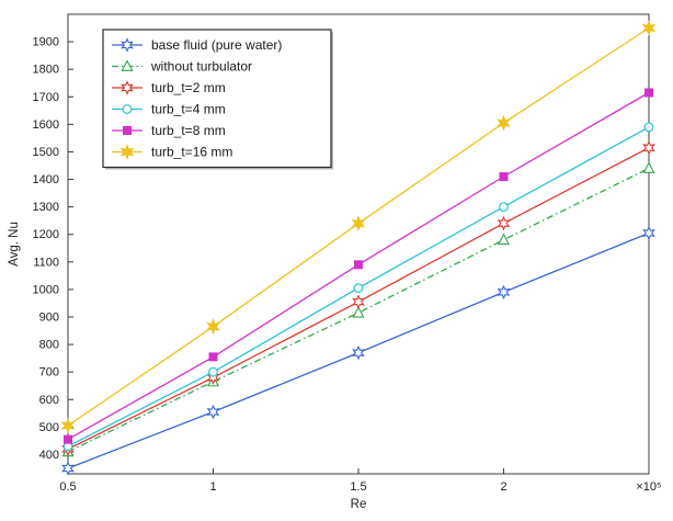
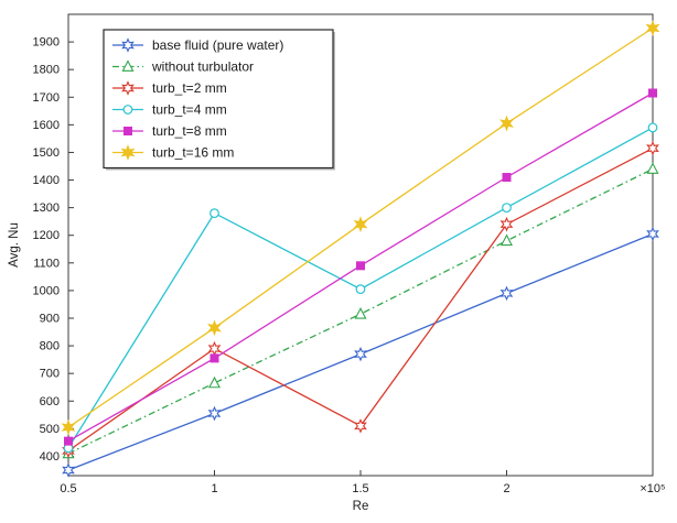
turb_t=2 mm/1: 680 -> 790
turb_t=4 mm/1: 700 -> 1280
turb_t=2 mm/1.5: 960 -> 510
